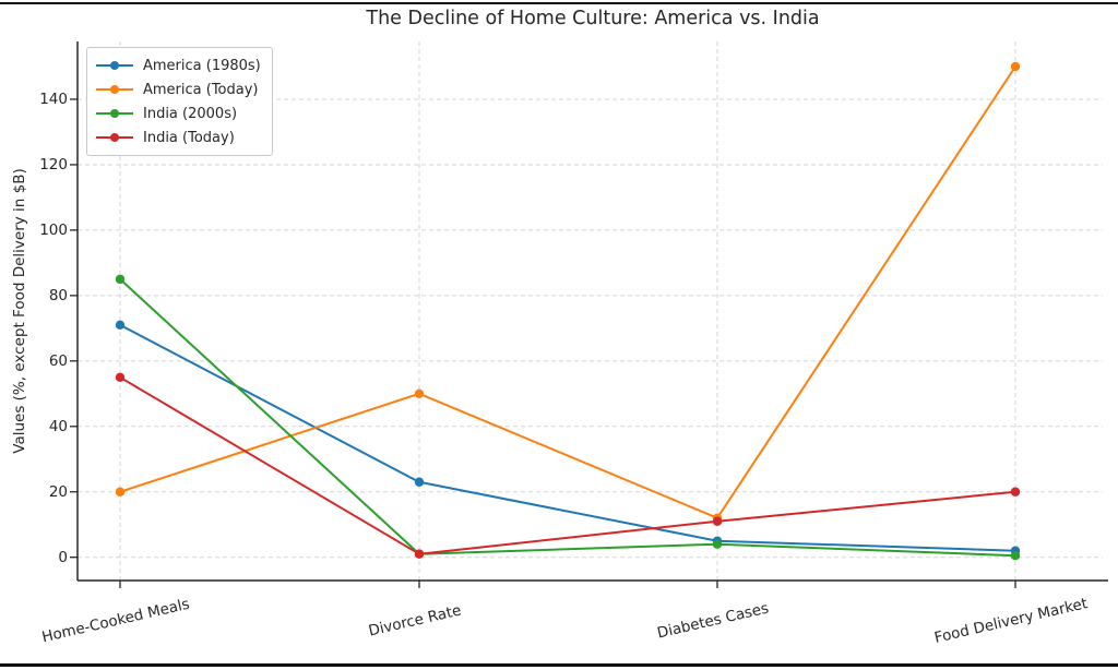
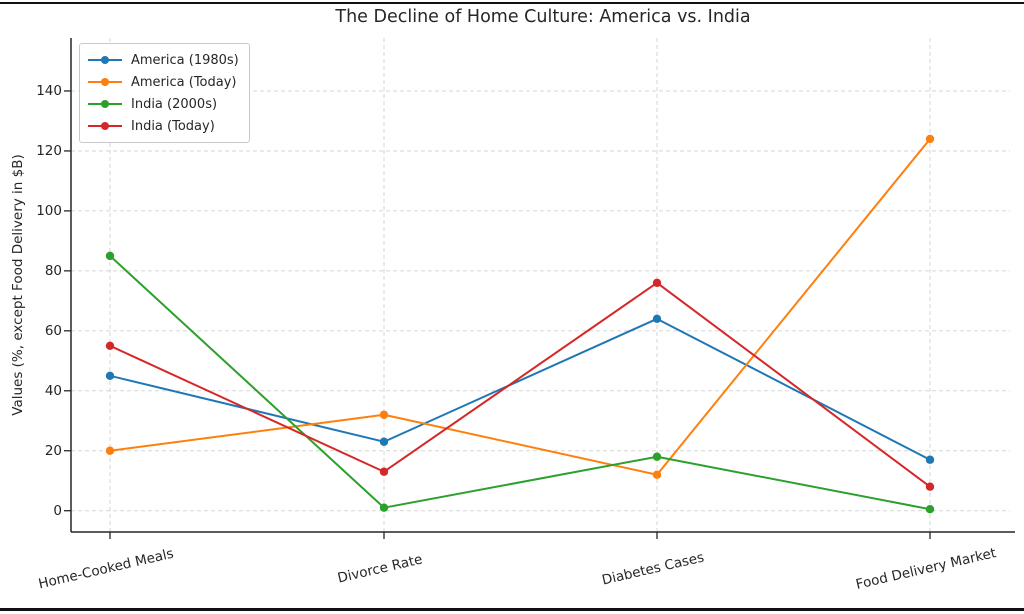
America (1980s)/Home-Cooked Meals: 71 -> 45
America (Today)/Divorce Rate: 50 -> 32
India (Today)/Divorce Rate: 1 -> 13
America (1980s)/Diabetes Cases: 5 -> 64
India (2000s)/Diabetes Cases: 4 -> 18
India (Today)/Diabetes Cases: 11 -> 76
America (1980s)/Food Delivery Market: 2 -> 17
America (Today)/Food Delivery Market: 150 -> 124
India (Today)/Food Delivery Market: 20 -> 8
